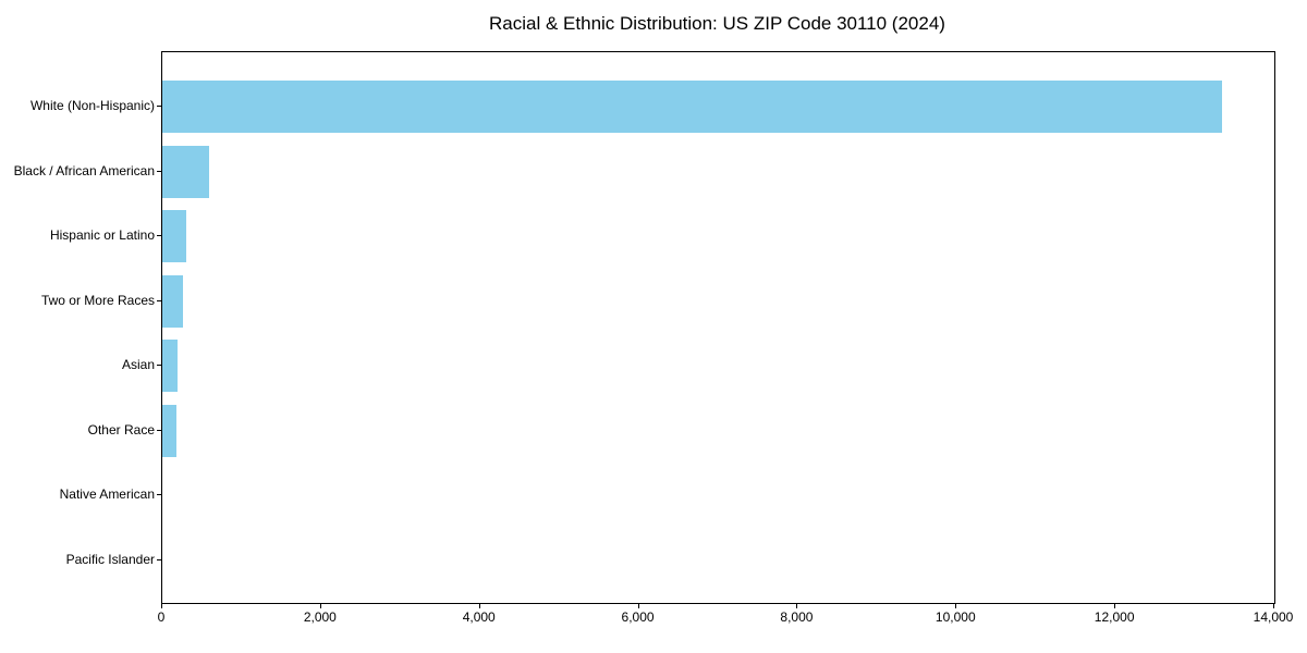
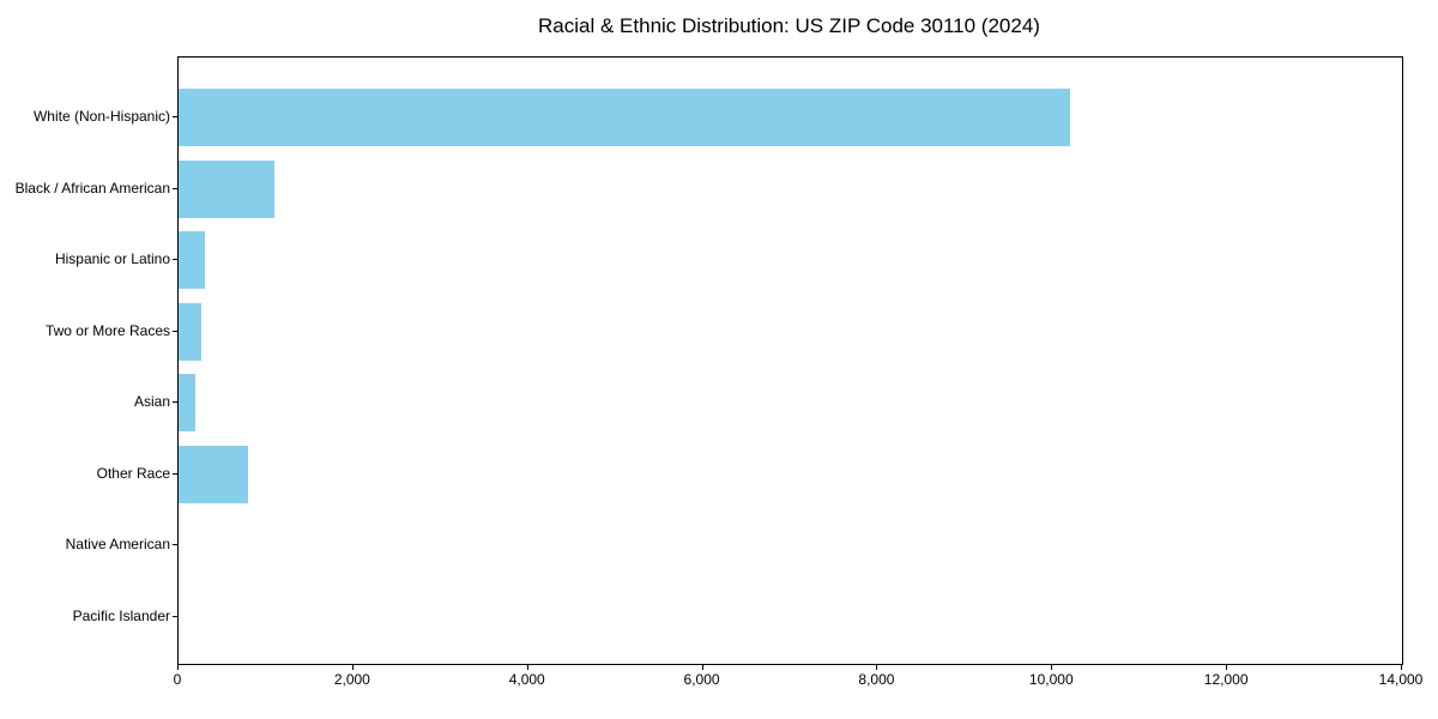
White (Non-Hispanic): 13300 -> 10200
Black / African American: 600 -> 1100
Other Race: 200 -> 800
